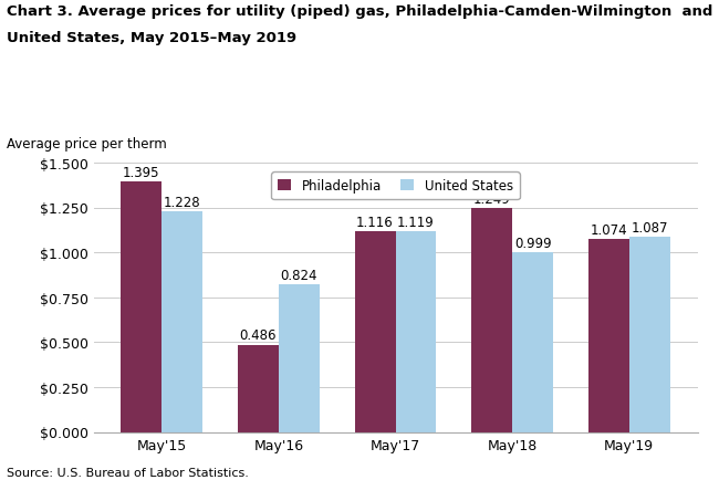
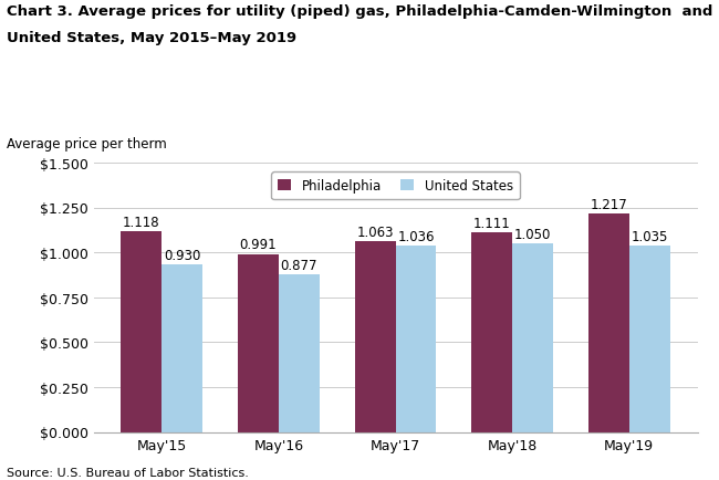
Philadelphia/May'15: 1.395 -> 1.118
United States/May'15: 1.228 -> 0.930
Philadelphia/May'16: 0.486 -> 0.991
United States/May'16: 0.824 -> 0.877
Philadelphia/May'17: 1.116 -> 1.063
United States/May'17: 1.119 -> 1.036
Philadelphia/May'18: 1.249 -> 1.111
United States/May'18: 0.999 -> 1.050
Philadelphia/May'19: 1.074 -> 1.217
United States/May'19: 1.087 -> 1.035
